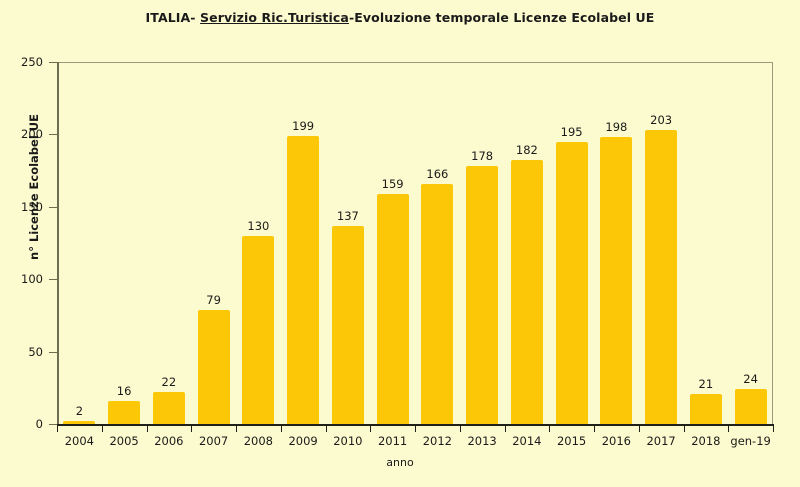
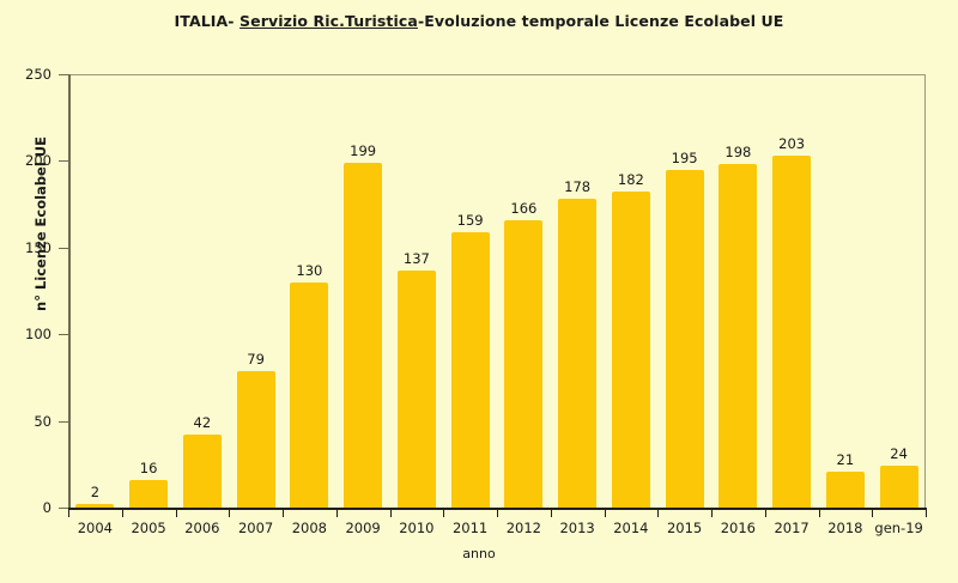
2006: 22 -> 42
